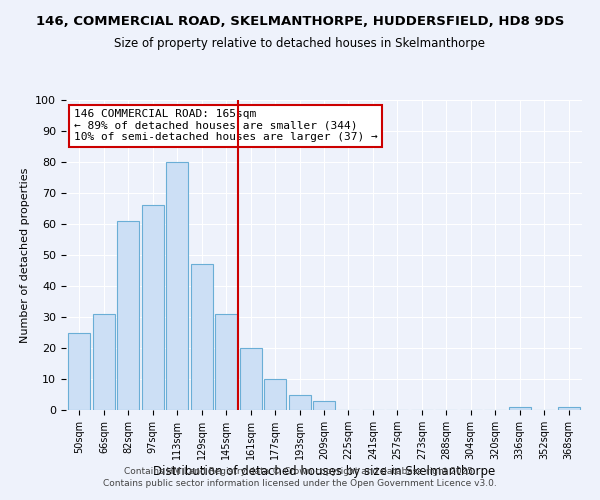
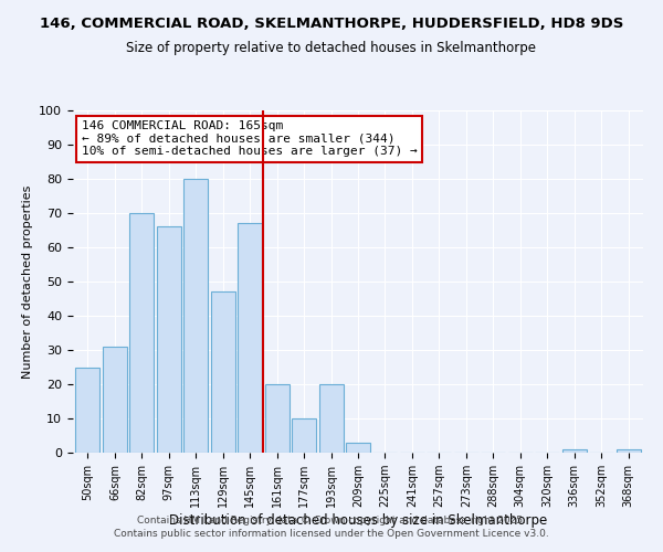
82sqm: 61 -> 70
145sqm: 31 -> 67
193sqm: 5 -> 20
